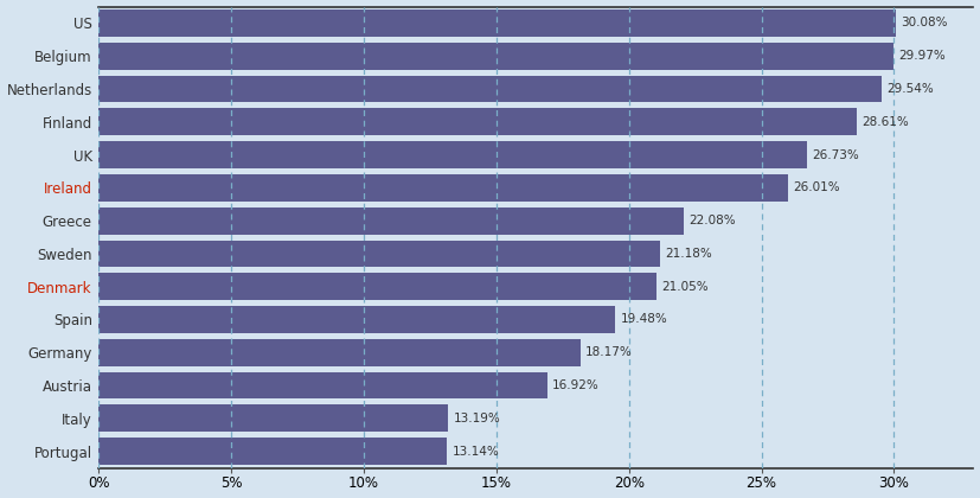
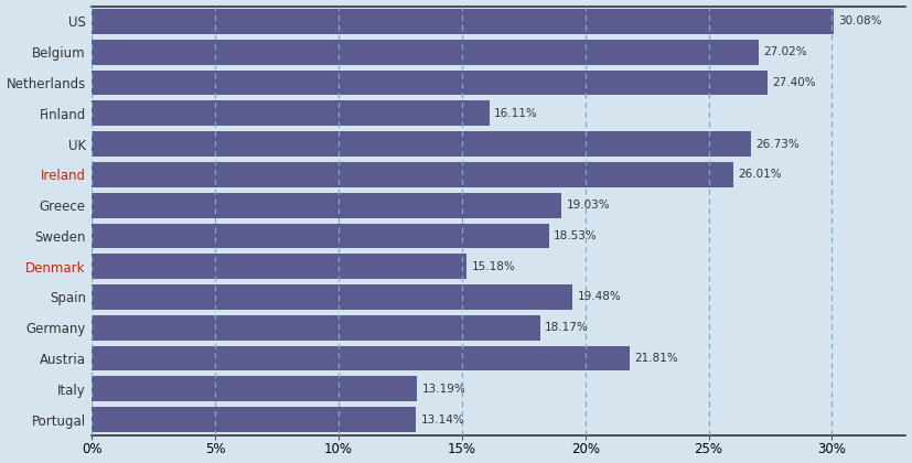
Belgium: 29.97% -> 27.02%
Netherlands: 29.54% -> 27.40%
Finland: 28.61% -> 16.11%
Greece: 22.08% -> 19.03%
Sweden: 21.18% -> 18.53%
Denmark: 21.05% -> 15.18%
Austria: 16.92% -> 21.81%
